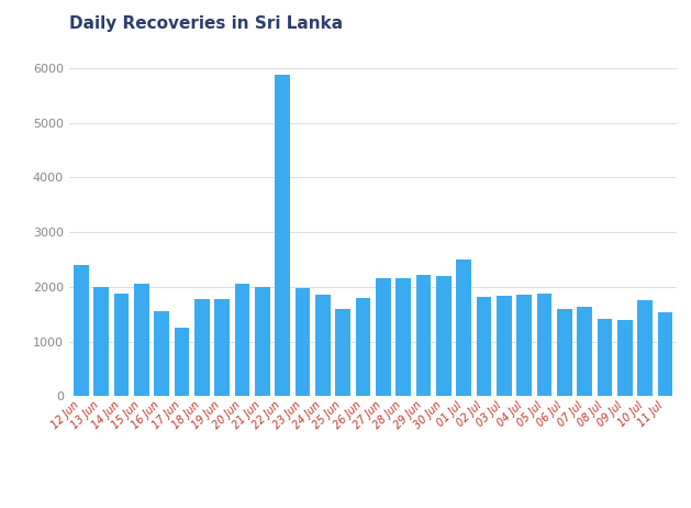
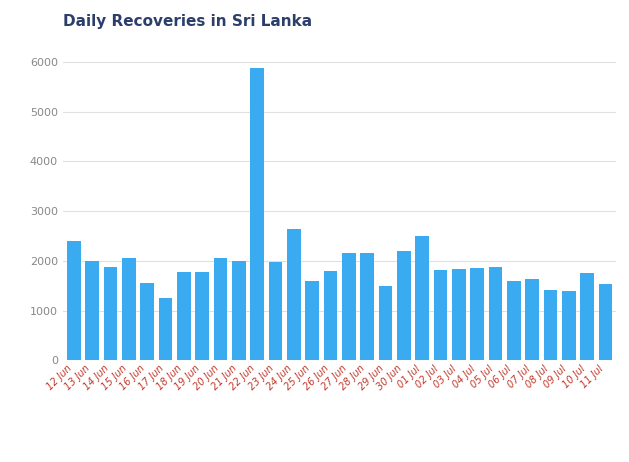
24 Jun: 1850 -> 2650
29 Jun: 2220 -> 1500
